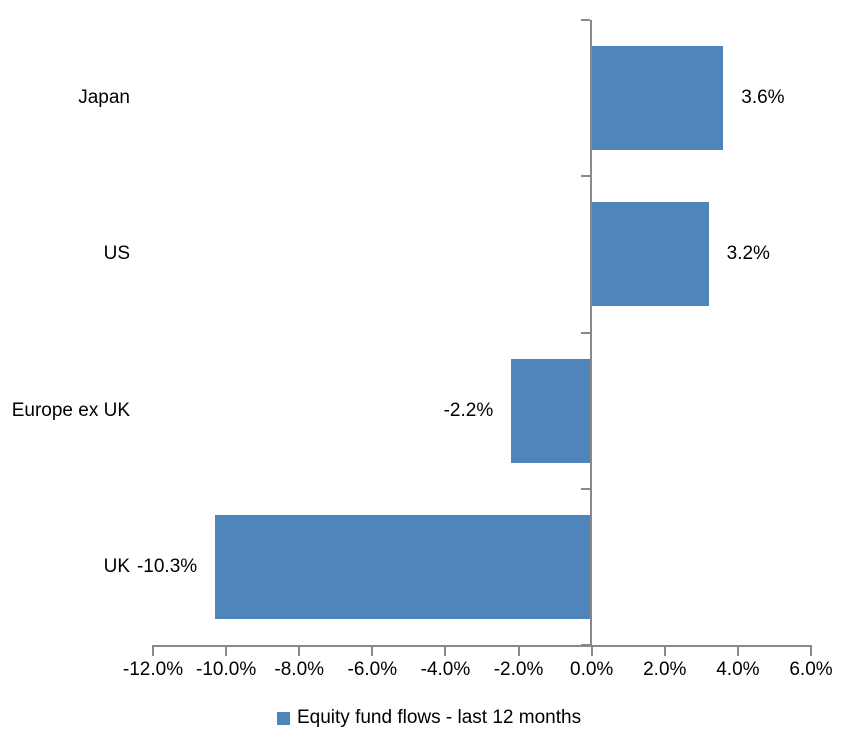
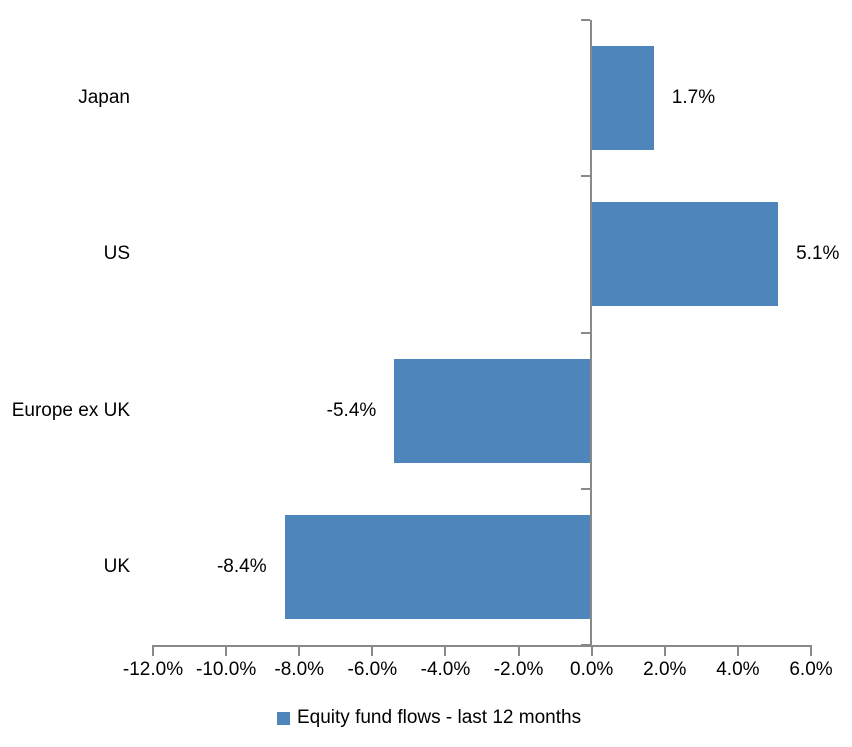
Japan: 3.6% -> 1.7%
US: 3.2% -> 5.1%
Europe ex UK: -2.2% -> -5.4%
UK: -10.3% -> -8.4%
